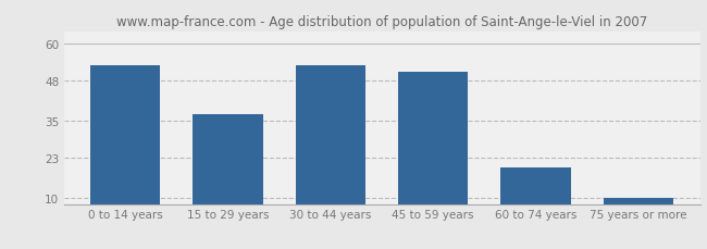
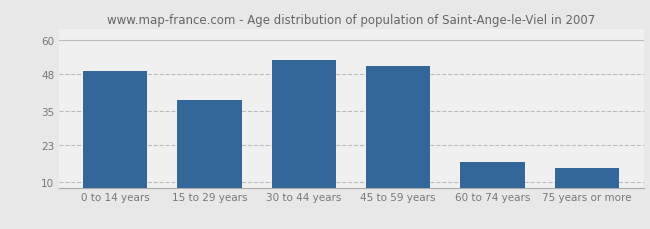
0 to 14 years: 53 -> 49
15 to 29 years: 37 -> 39
60 to 74 years: 20 -> 17
75 years or more: 10 -> 15
